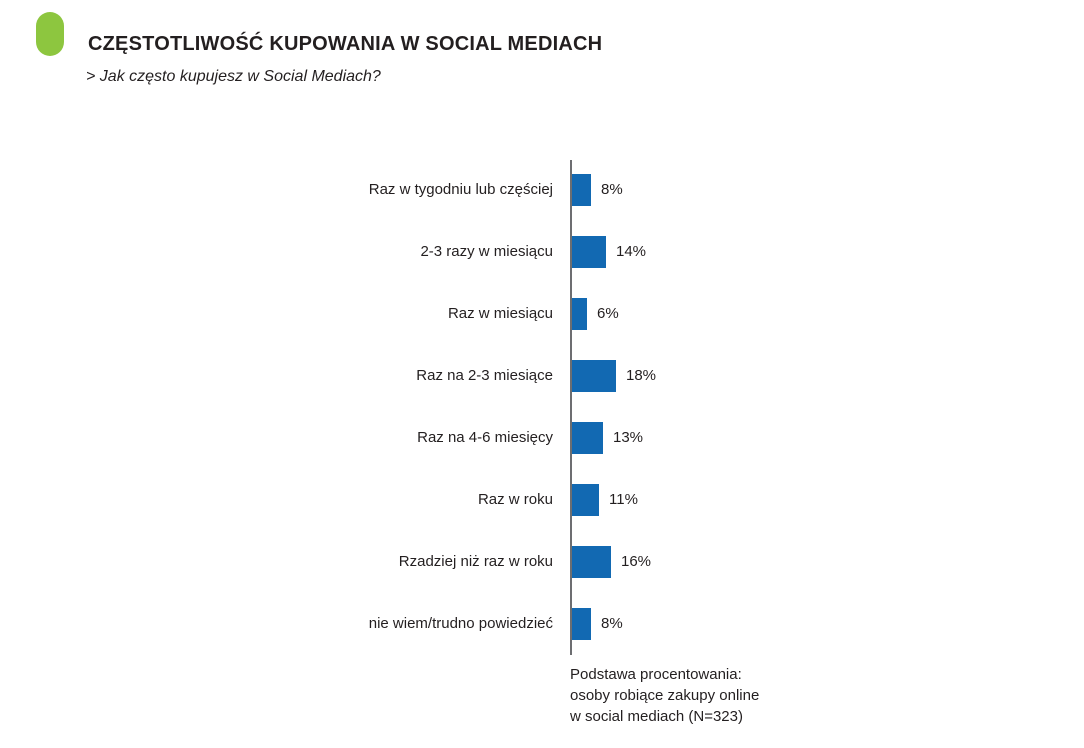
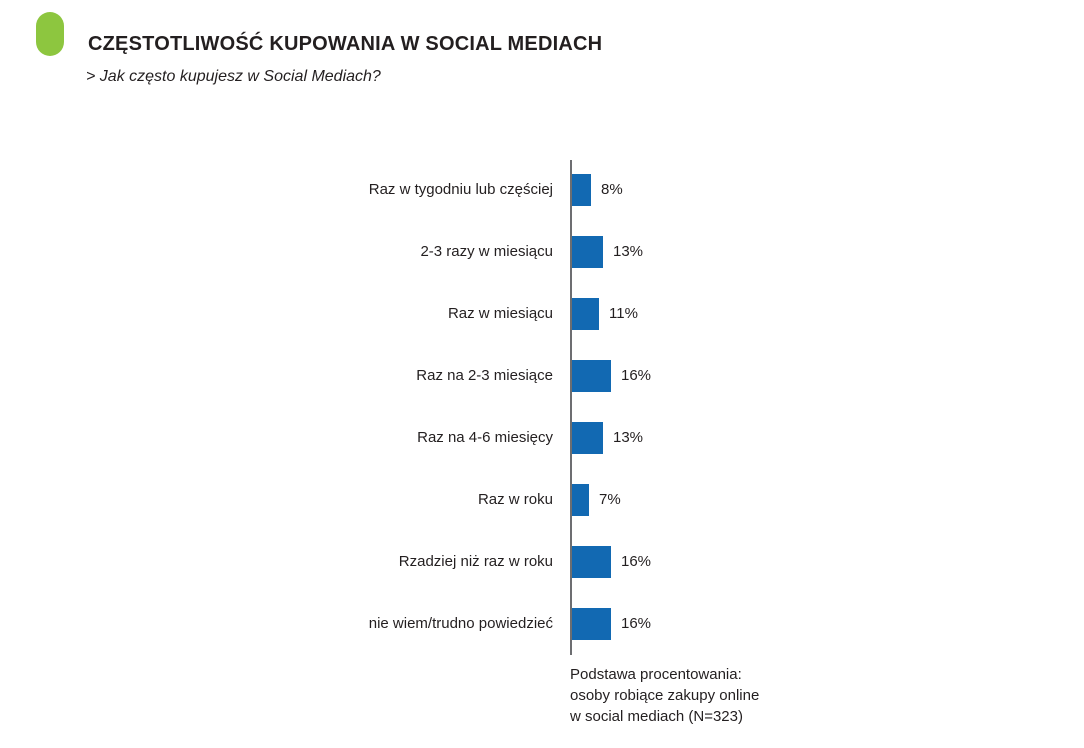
2-3 razy w miesiącu: 14% -> 13%
Raz w miesiącu: 6% -> 11%
Raz na 2-3 miesiące: 18% -> 16%
Raz w roku: 11% -> 7%
nie wiem/trudno powiedzieć: 8% -> 16%
